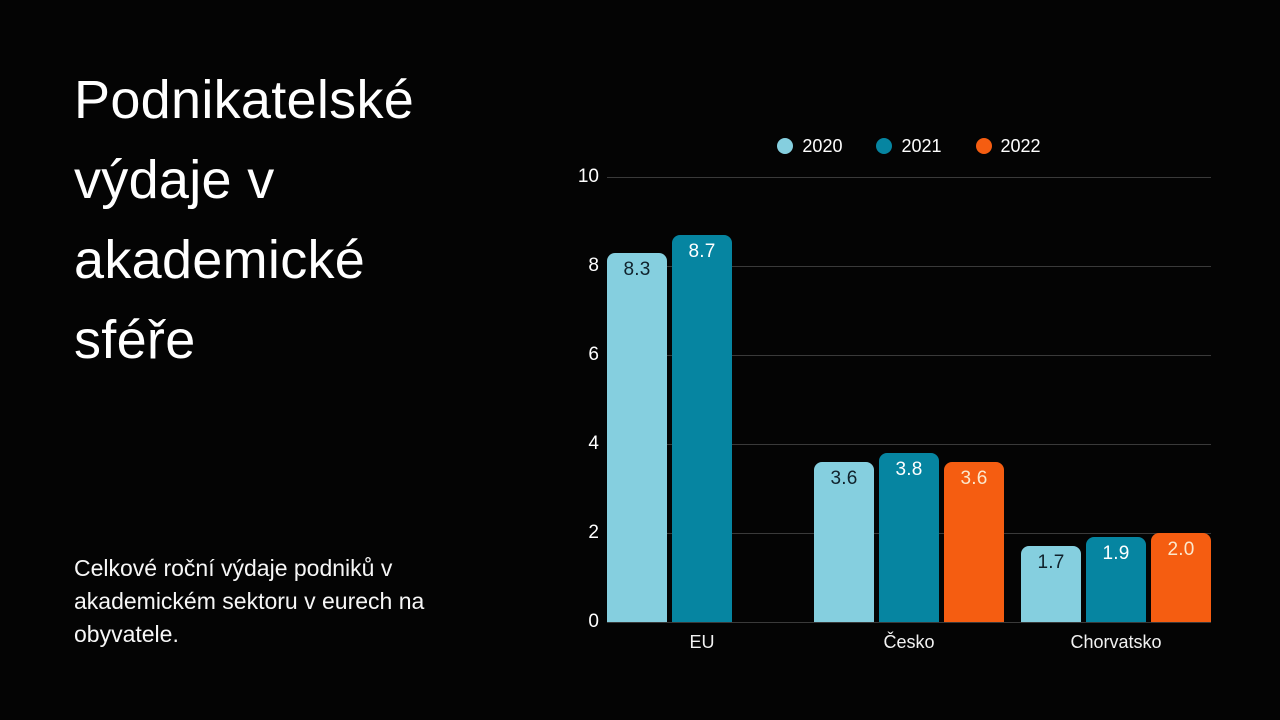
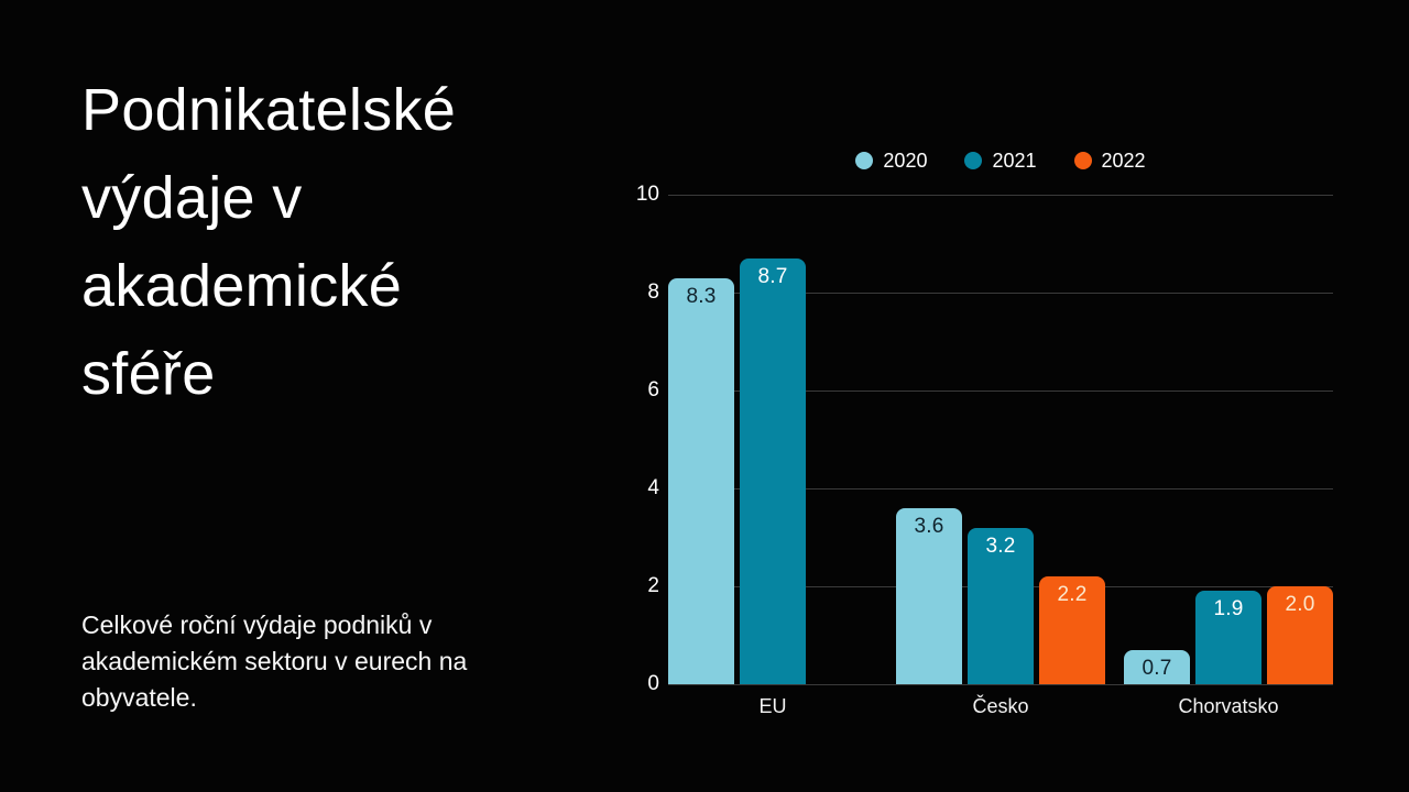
2021/Česko: 3.8 -> 3.2
2022/Česko: 3.6 -> 2.2
2020/Chorvatsko: 1.7 -> 0.7
